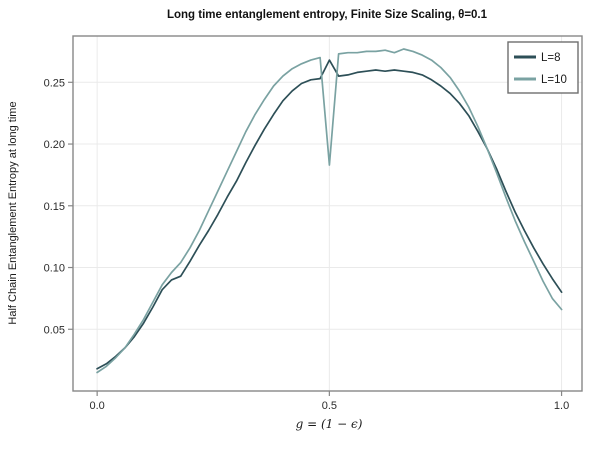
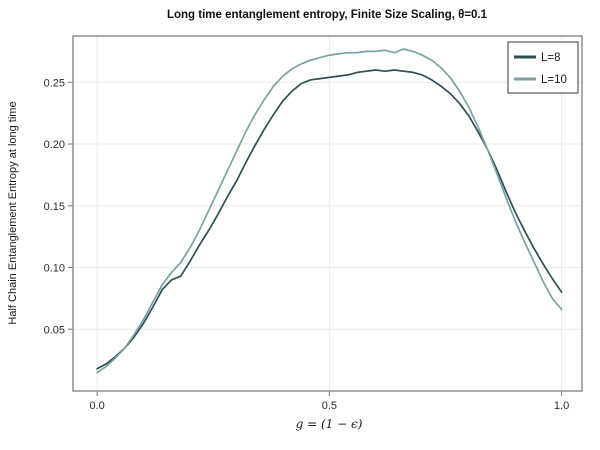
L=8/0.5: 0.268 -> 0.254
L=10/0.5: 0.183 -> 0.272
